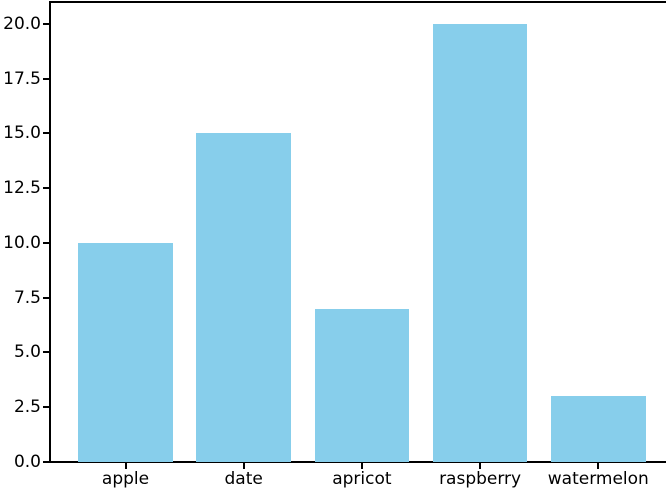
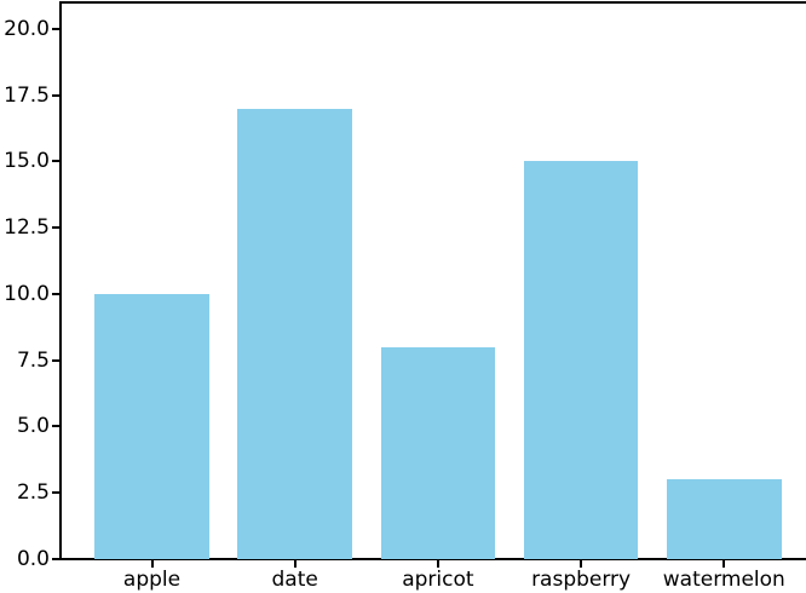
date: 15 -> 17
apricot: 7 -> 8
raspberry: 20 -> 15
